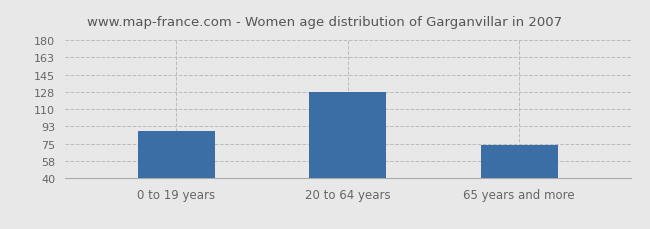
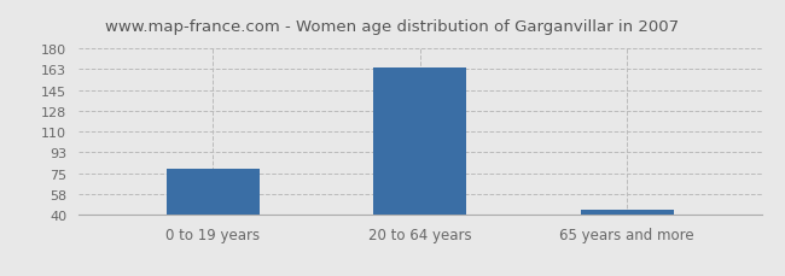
0 to 19 years: 88 -> 79
20 to 64 years: 128 -> 164
65 years and more: 74 -> 44
